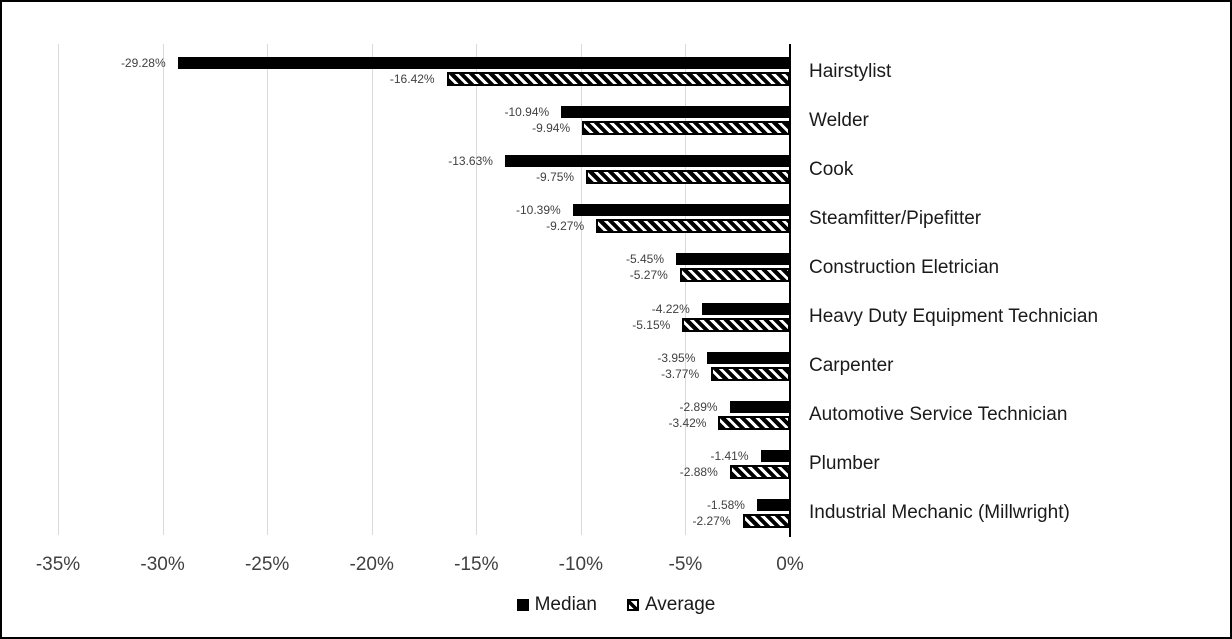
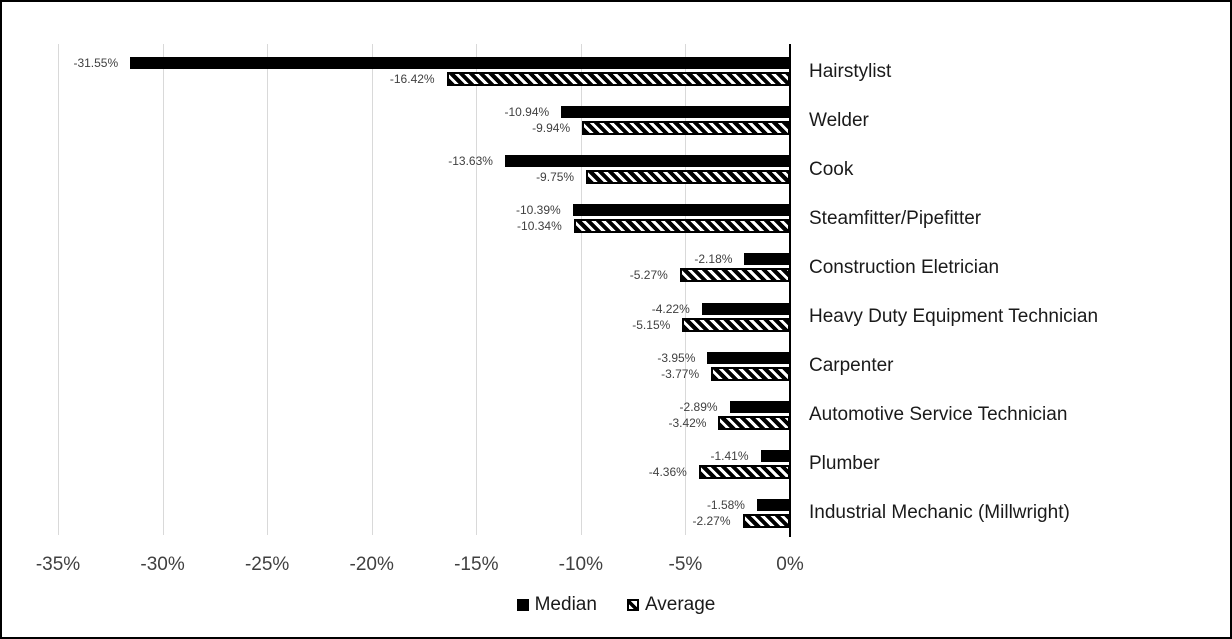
Median/Hairstylist: -29.28% -> -31.55%
Average/Steamfitter/Pipefitter: -9.27% -> -10.34%
Median/Construction Eletrician: -5.45% -> -2.18%
Average/Plumber: -2.88% -> -4.36%
